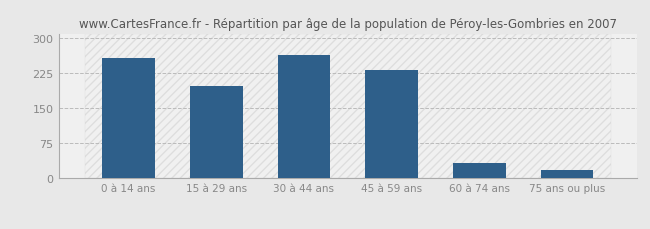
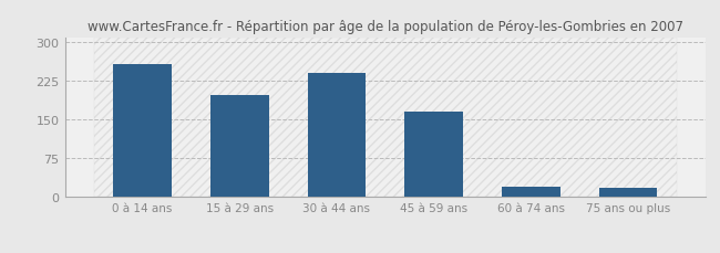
30 à 44 ans: 263 -> 240
45 à 59 ans: 232 -> 165
60 à 74 ans: 32 -> 20
